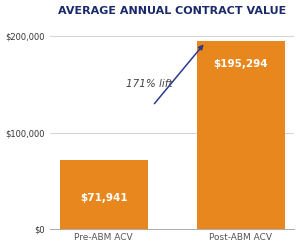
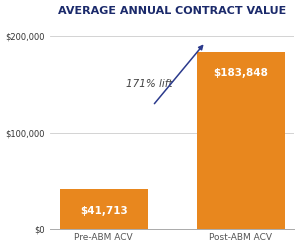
Pre-ABM ACV: $71,941 -> $41,713
Post-ABM ACV: $195,294 -> $183,848
